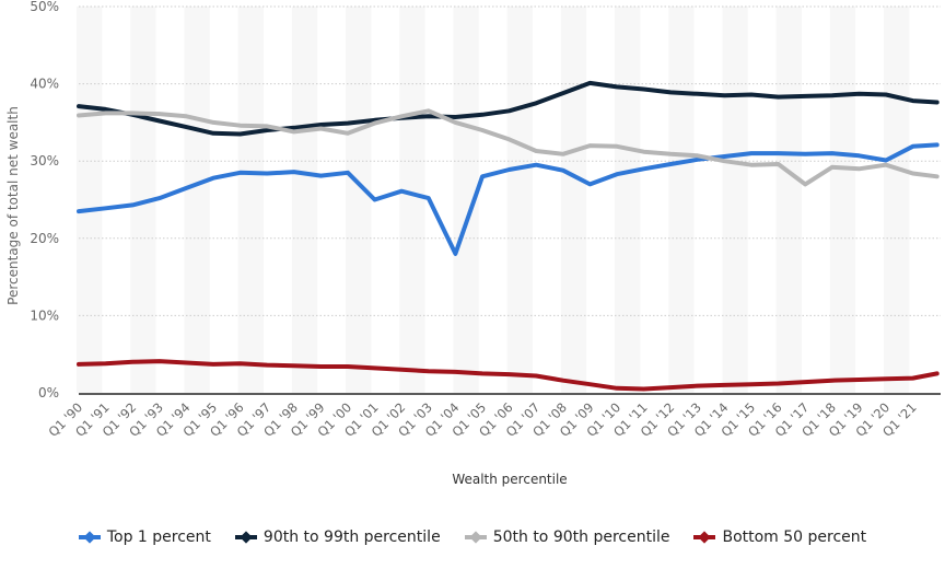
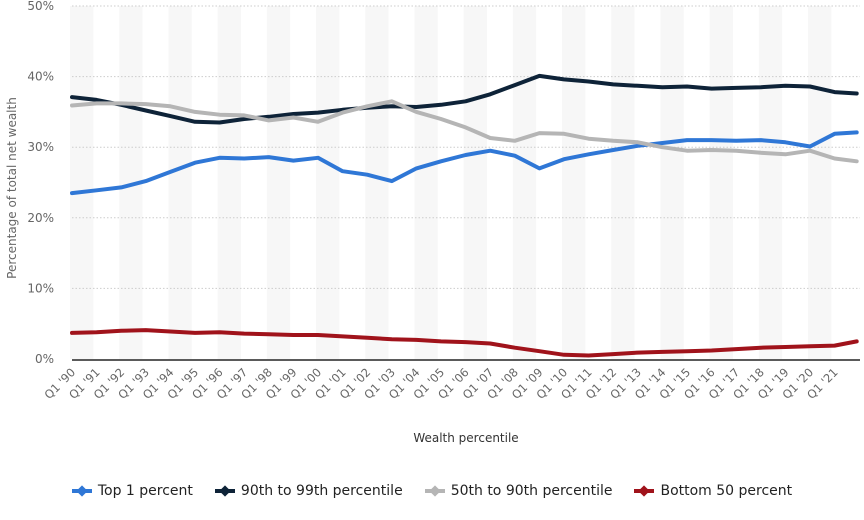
Top 1 percent/Q1 '01: 25% -> 27%
Top 1 percent/Q1 '04: 18% -> 27%
50th to 90th percentile/Q1 '17: 27% -> 30%
